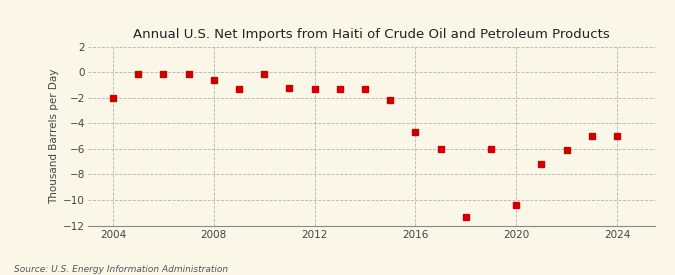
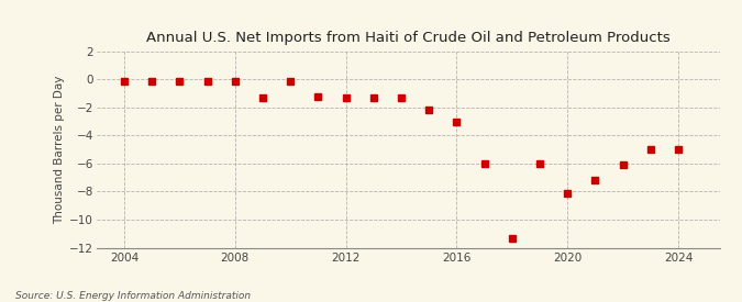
2004: -2.0 -> -0.1
2008: -0.6 -> -0.1
2016: -4.7 -> -3.0
2020: -10.4 -> -8.1
